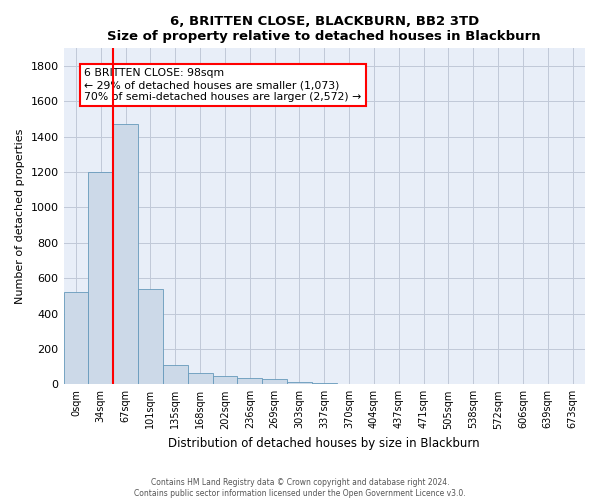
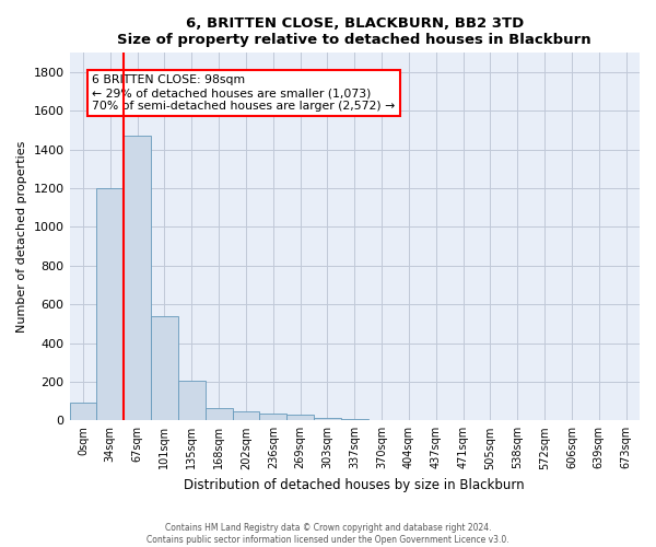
0sqm: 520 -> 90
135sqm: 110 -> 200
